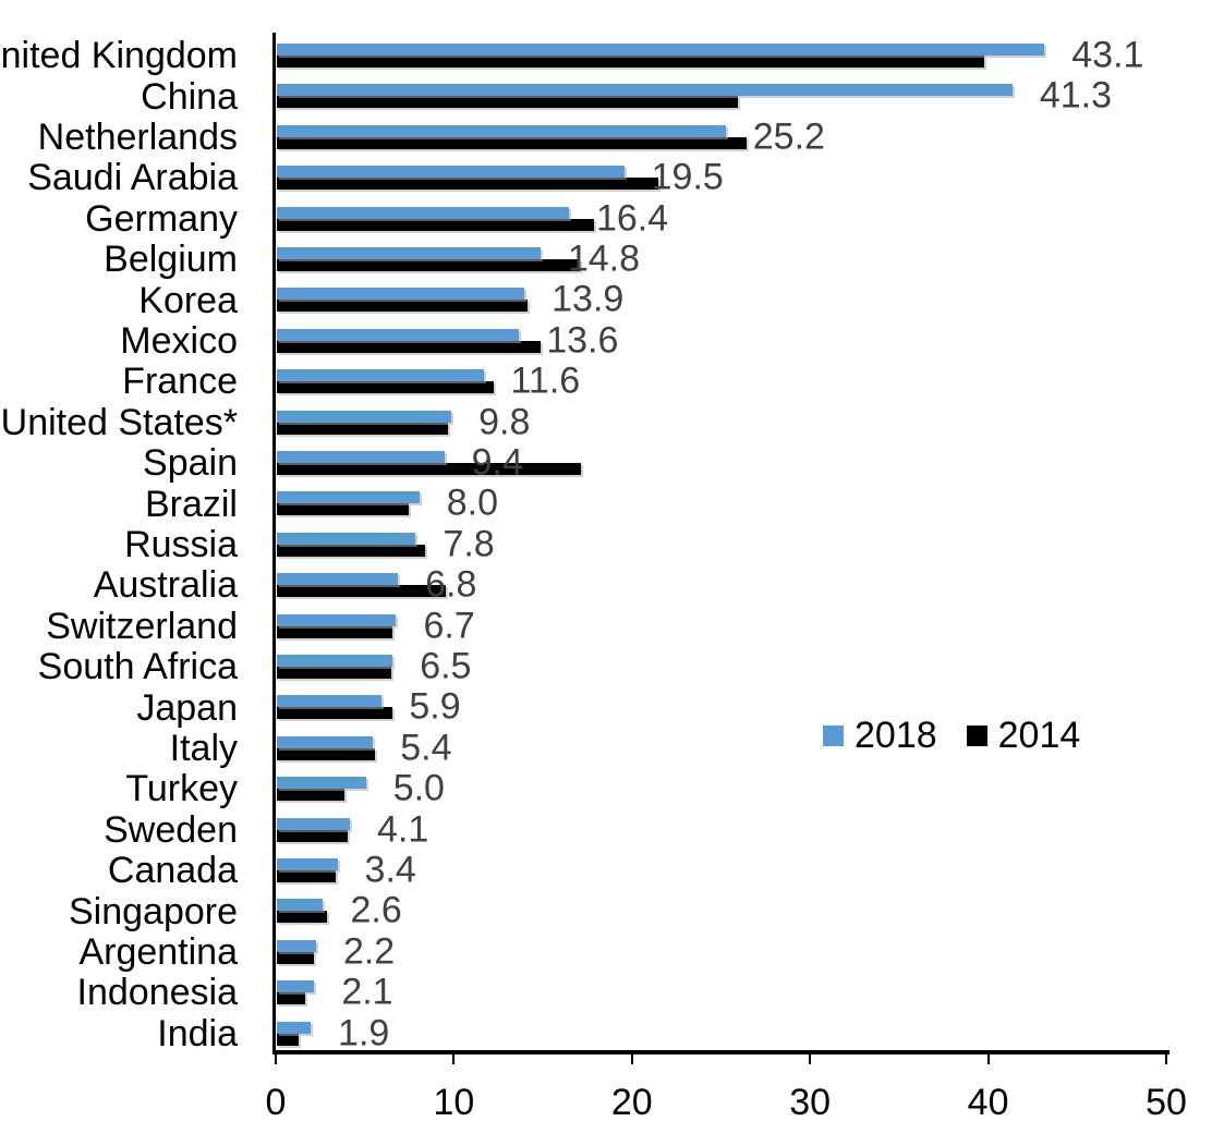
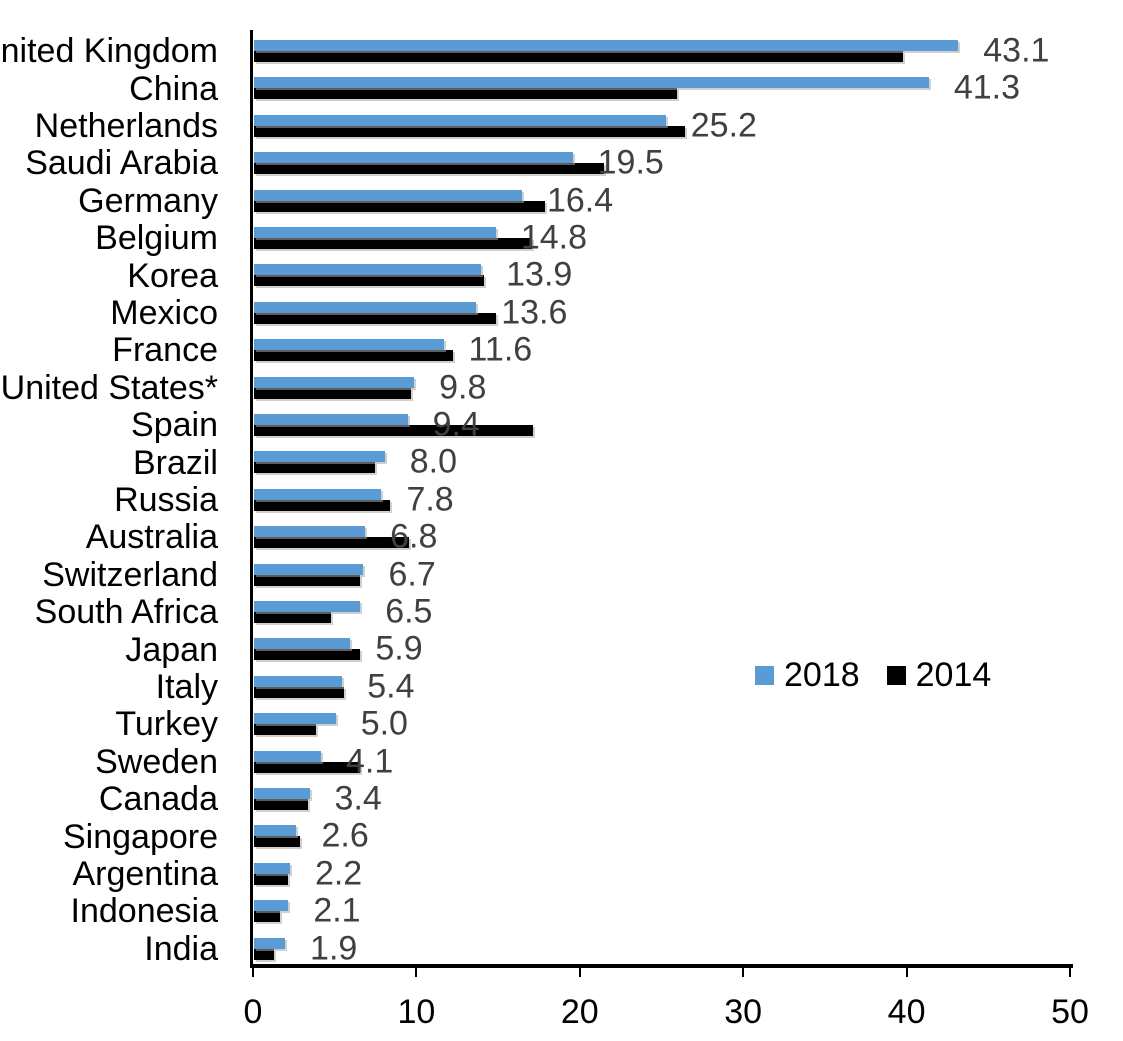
2014/South Africa: 6.4 -> 4.7
2014/Sweden: 4.0 -> 6.5
